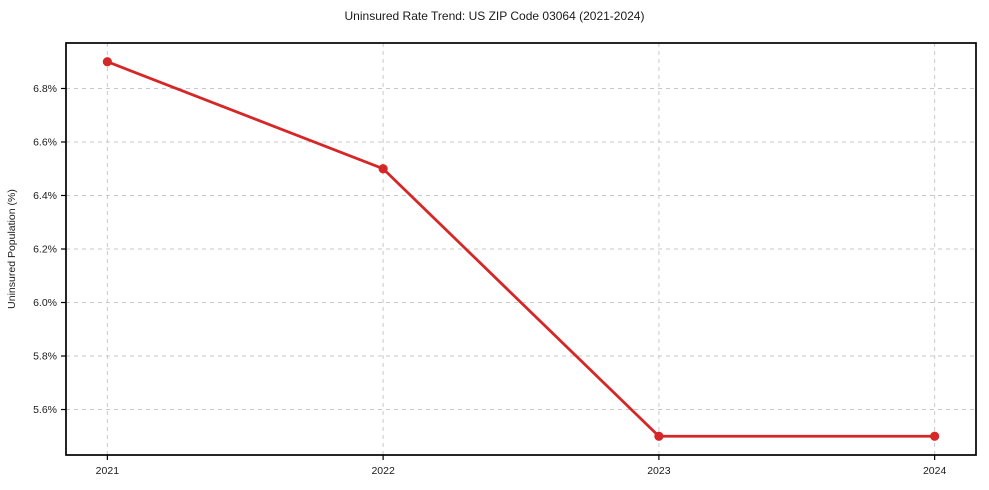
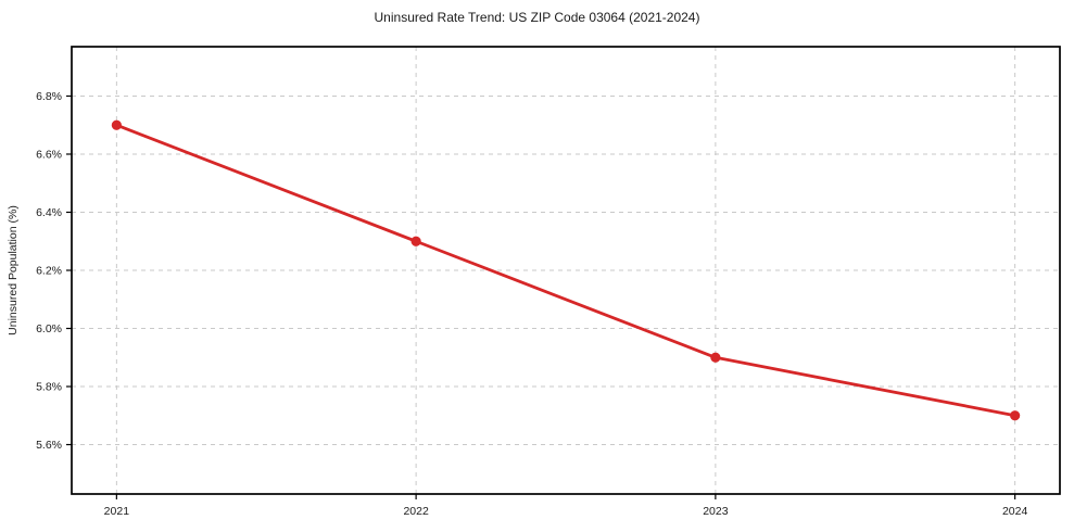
2021: 6.9% -> 6.7%
2022: 6.5% -> 6.3%
2023: 5.5% -> 5.9%
2024: 5.5% -> 5.7%
